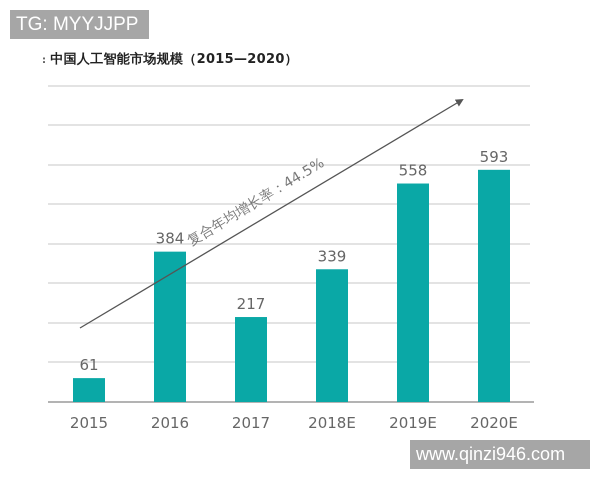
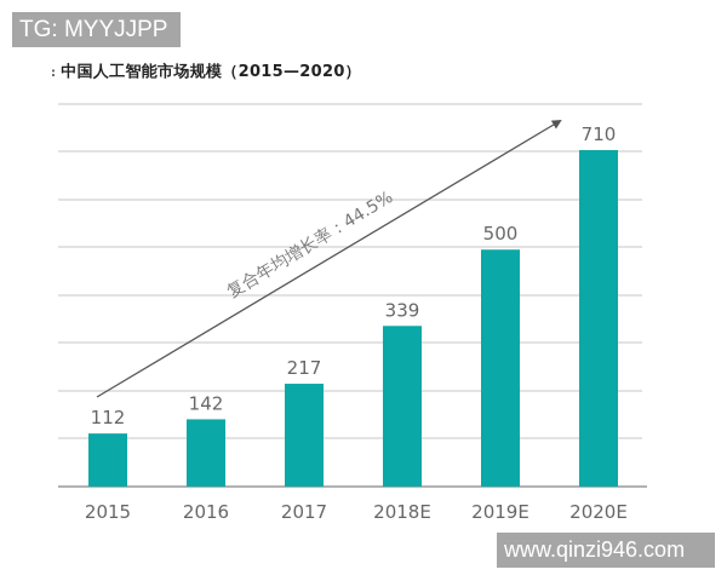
2015: 61 -> 112
2016: 384 -> 142
2019E: 558 -> 500
2020E: 593 -> 710
